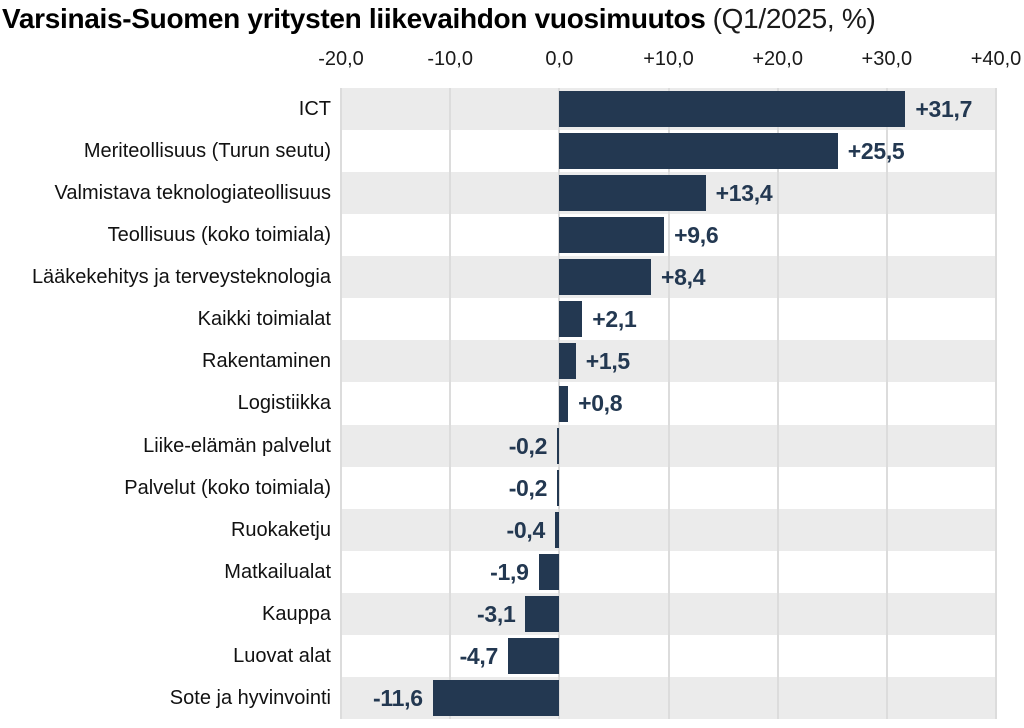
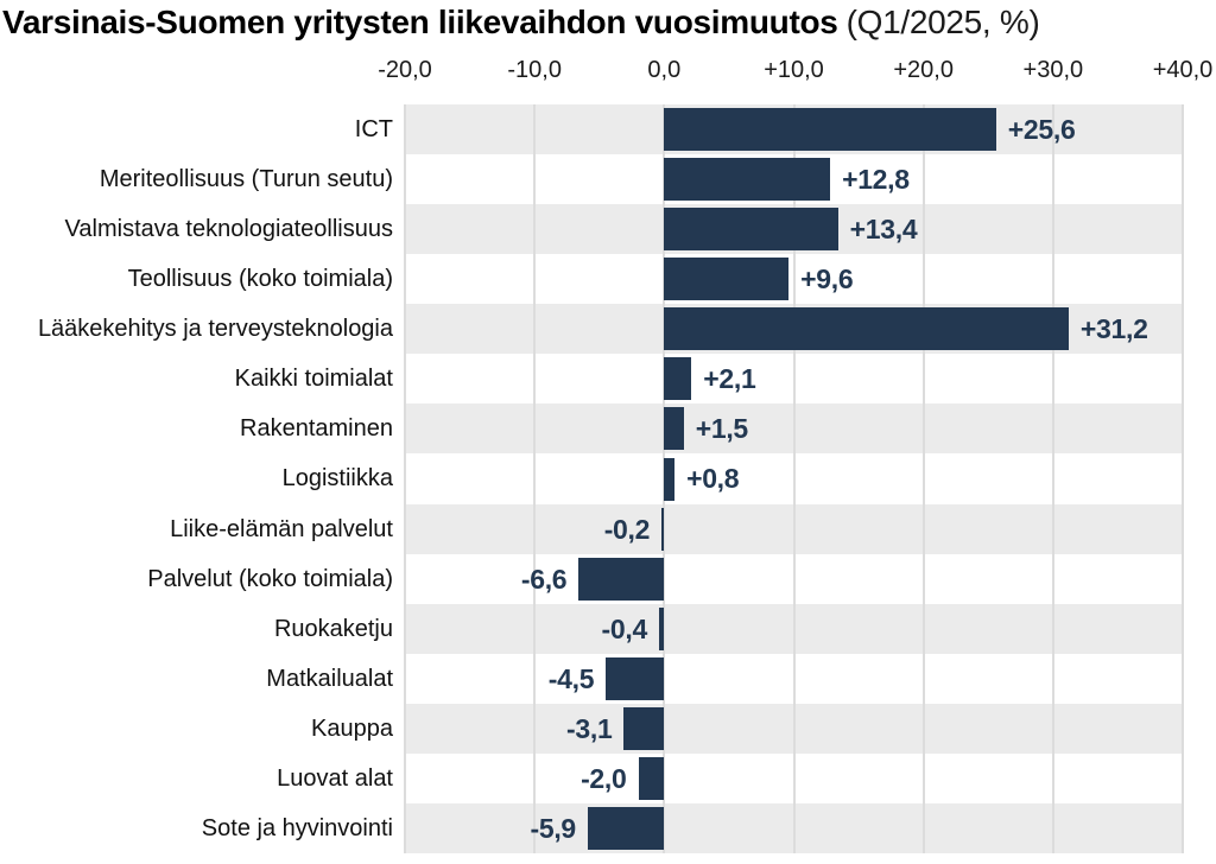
ICT: +31,7 -> +25,6
Meriteollisuus (Turun seutu): +25,5 -> +12,8
Lääkekehitys ja terveysteknologia: +8,4 -> +31,2
Palvelut (koko toimiala): -0,2 -> -6,6
Matkailualat: -1,9 -> -4,5
Luovat alat: -4,7 -> -2,0
Sote ja hyvinvointi: -11,6 -> -5,9
